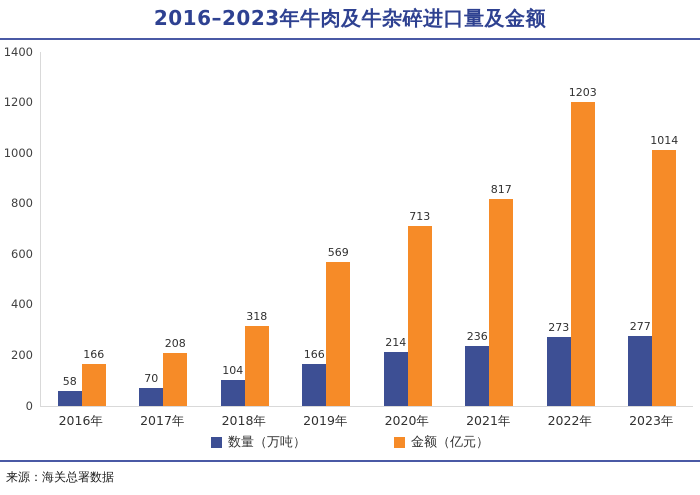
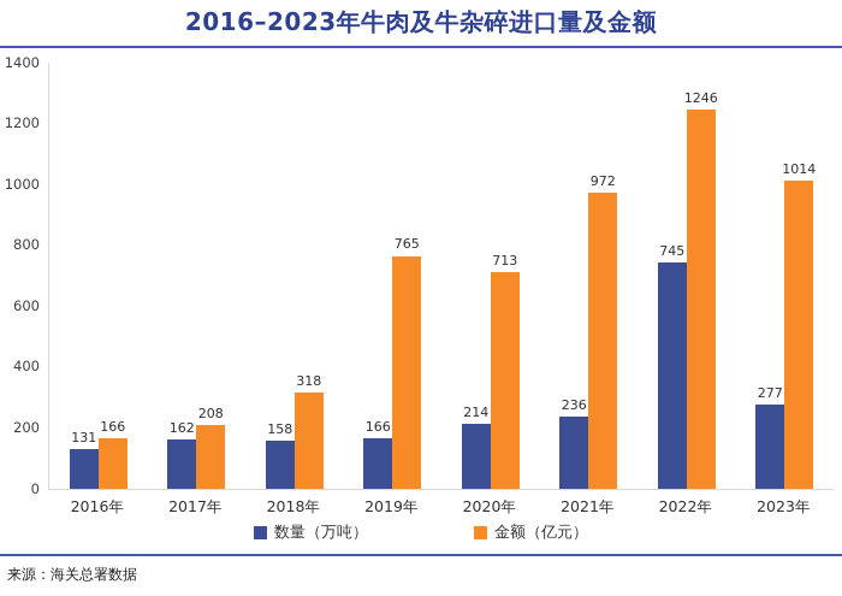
数量（万吨）/2016年: 58 -> 131
数量（万吨）/2017年: 70 -> 162
数量（万吨）/2018年: 104 -> 158
金额（亿元）/2019年: 569 -> 765
金额（亿元）/2021年: 817 -> 972
数量（万吨）/2022年: 273 -> 745
金额（亿元）/2022年: 1203 -> 1246
